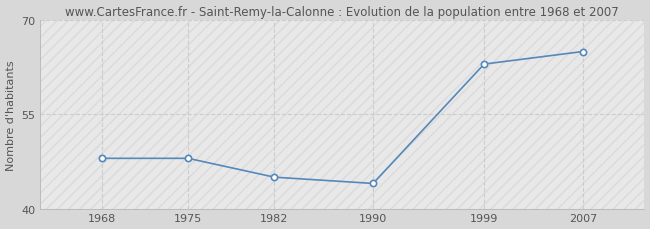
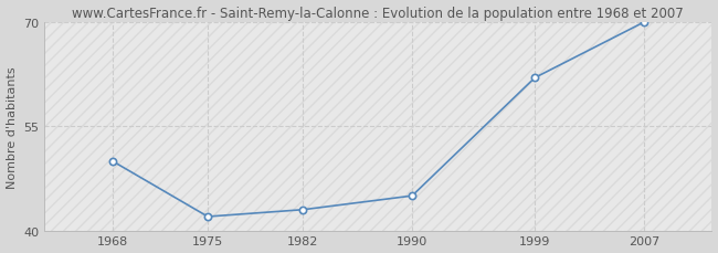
1968: 48 -> 50
1975: 48 -> 42
1982: 45 -> 43
1990: 44 -> 45
1999: 63 -> 62
2007: 65 -> 70
